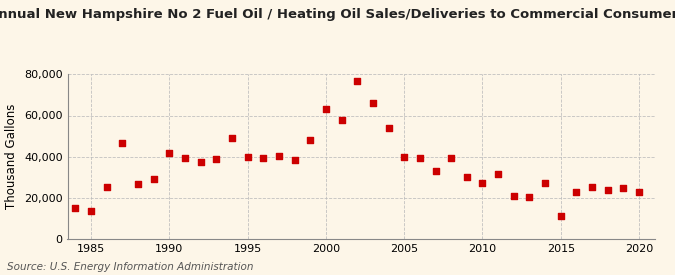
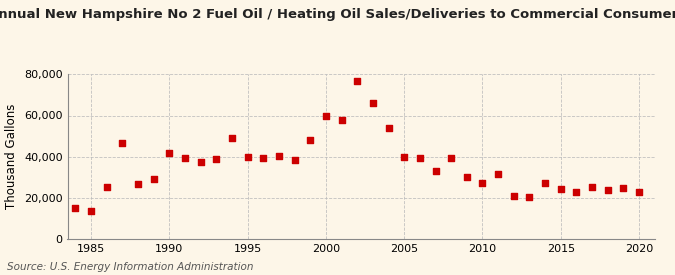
2000: 63,000 -> 60,000
2015: 11,500 -> 24,500
